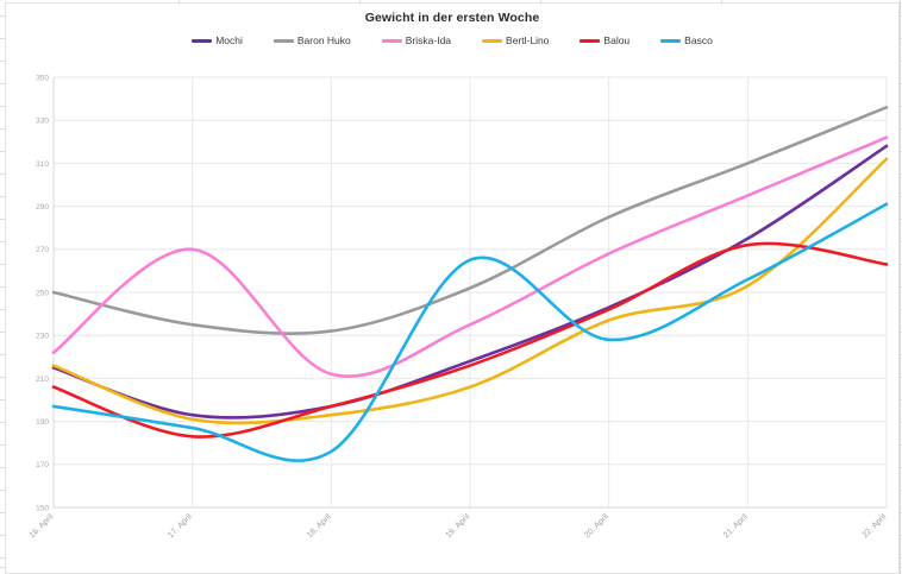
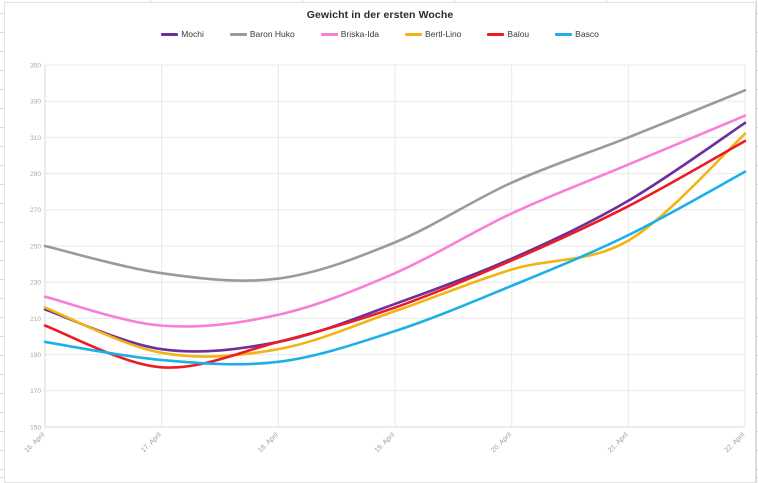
Briska-Ida/17. April: 270 -> 206
Basco/18. April: 176 -> 186
Bertl-Lino/19. April: 206 -> 214
Basco/19. April: 265 -> 203
Balou/22. April: 263 -> 308
